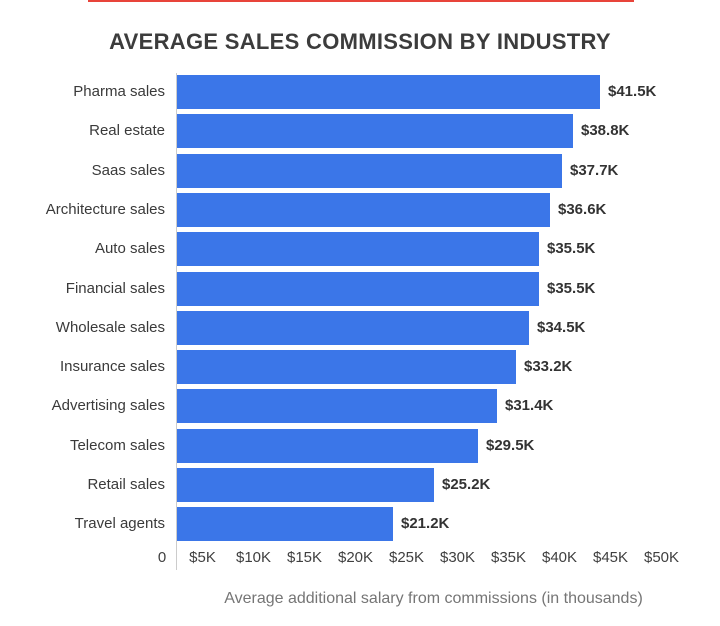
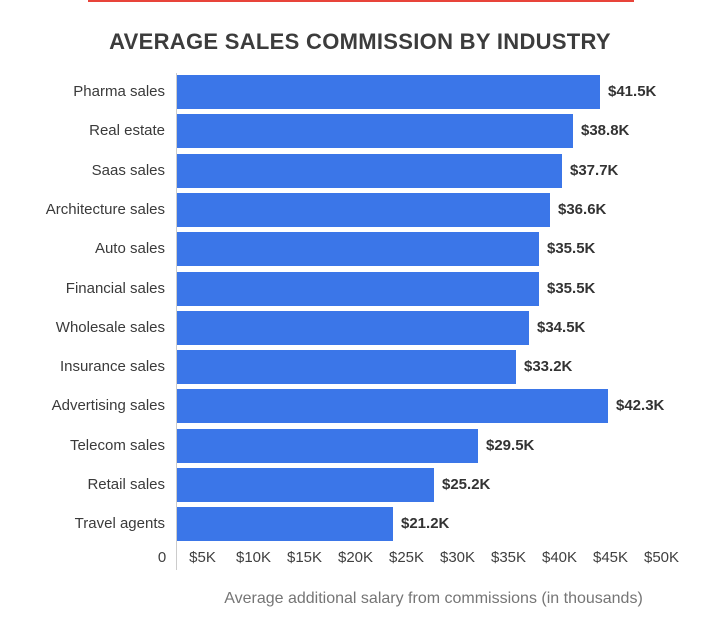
Advertising sales: $31.4K -> $42.3K
